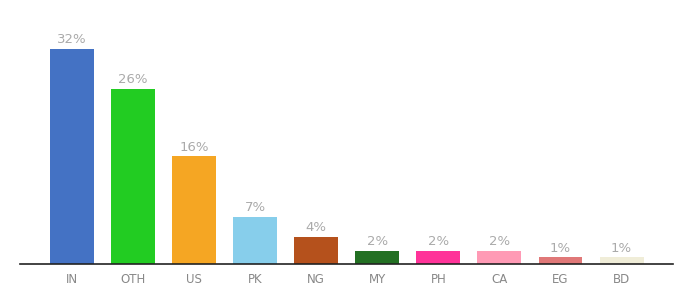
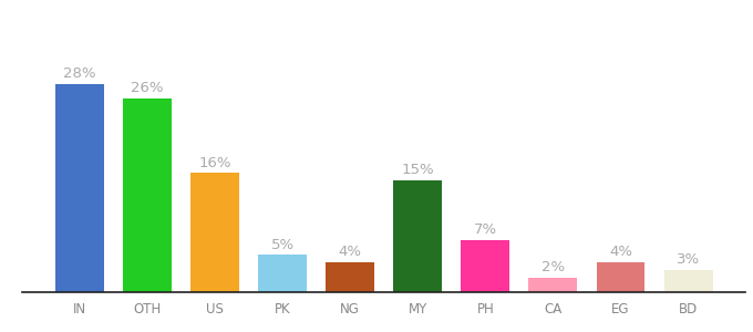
IN: 32% -> 28%
PK: 7% -> 5%
MY: 2% -> 15%
PH: 2% -> 7%
EG: 1% -> 4%
BD: 1% -> 3%
